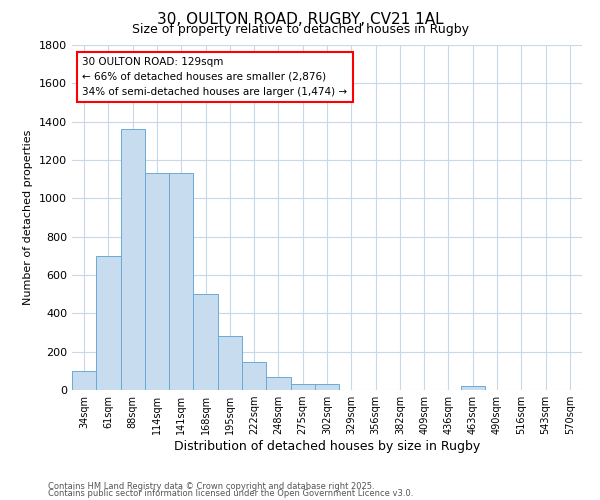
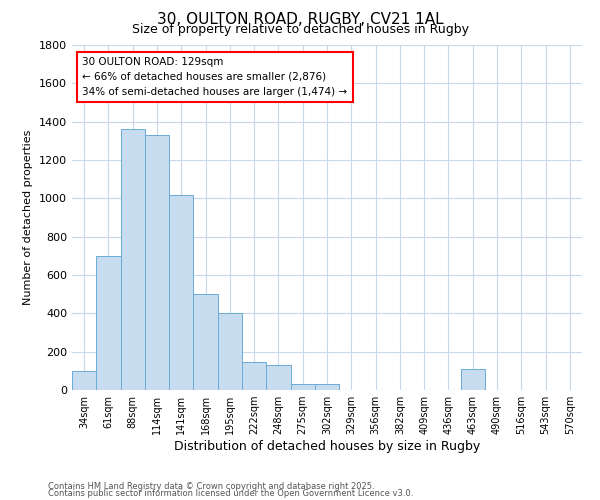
114sqm: 1130 -> 1330
141sqm: 1130 -> 1020
195sqm: 280 -> 400
248sqm: 70 -> 130
463sqm: 20 -> 110
